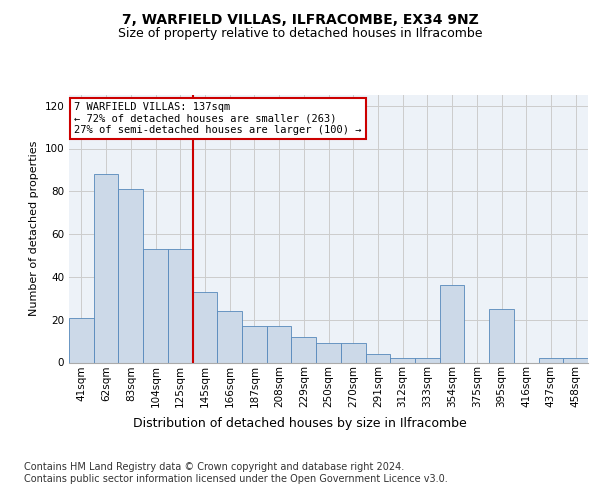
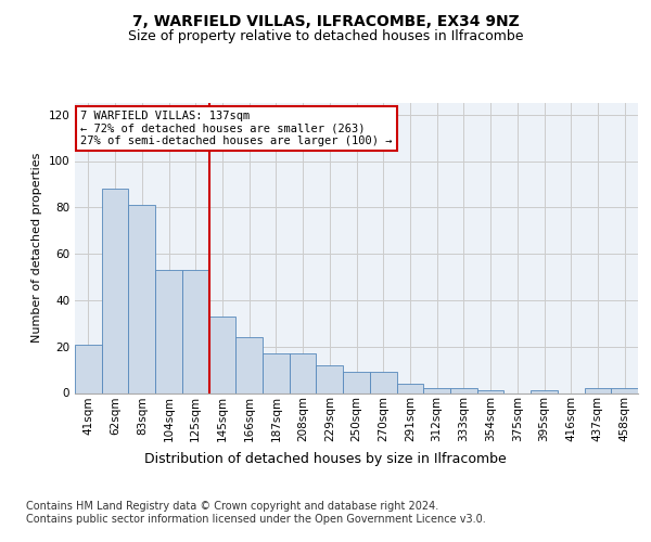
354sqm: 36 -> 1
395sqm: 25 -> 1
